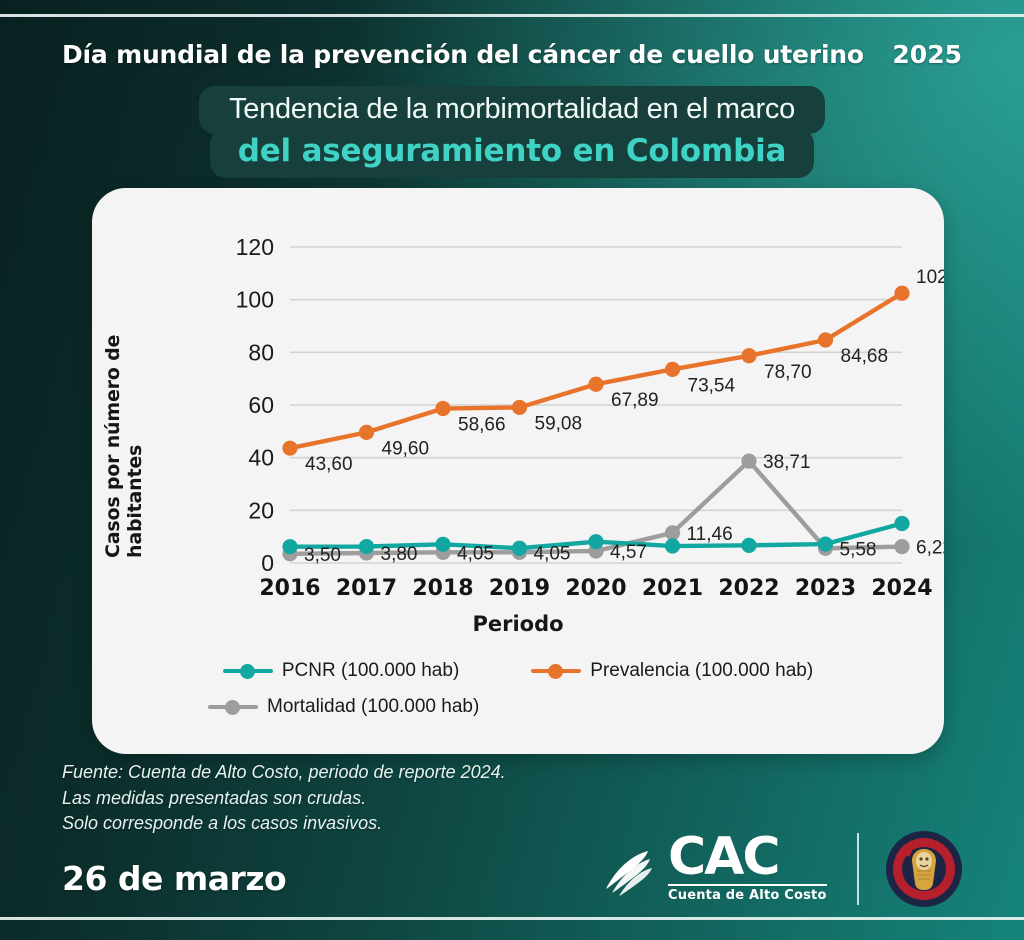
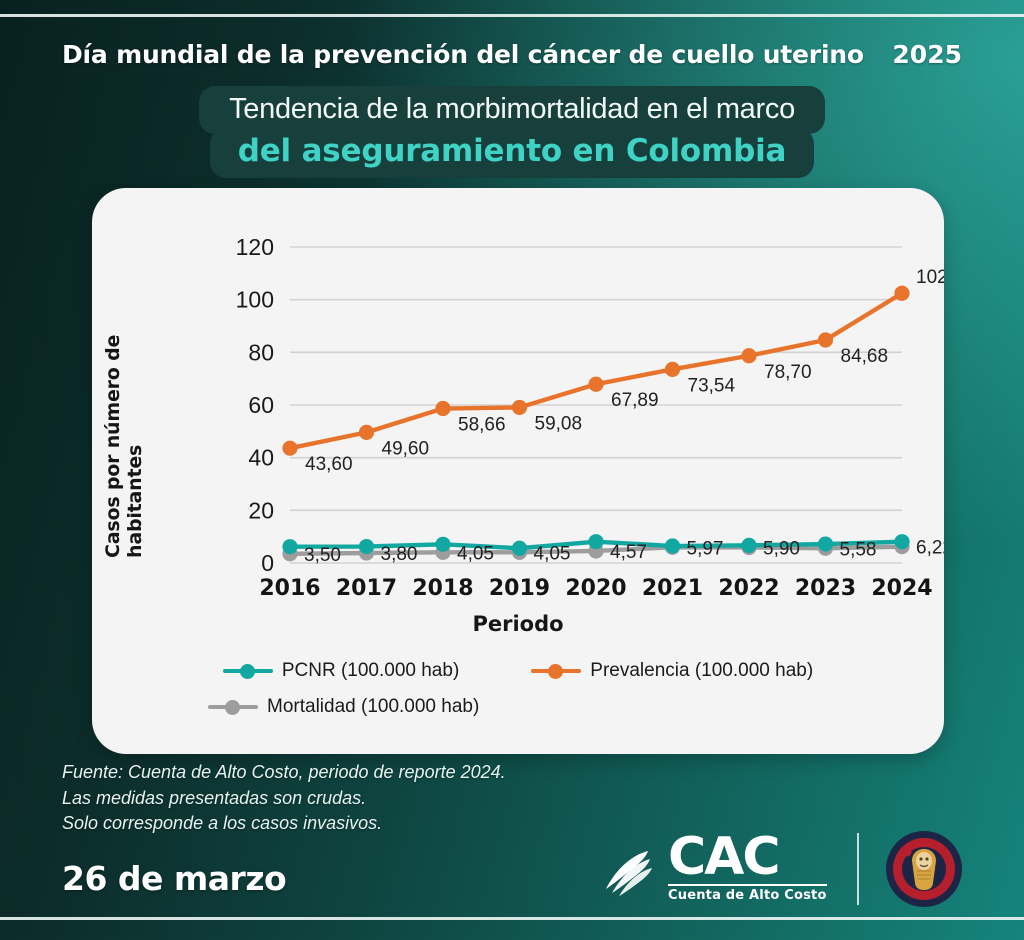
Mortalidad (100.000 hab)/2021: 11,46 -> 5,97
Mortalidad (100.000 hab)/2022: 38,71 -> 5,90
PCNR (100.000 hab)/2024: 15 -> 8
